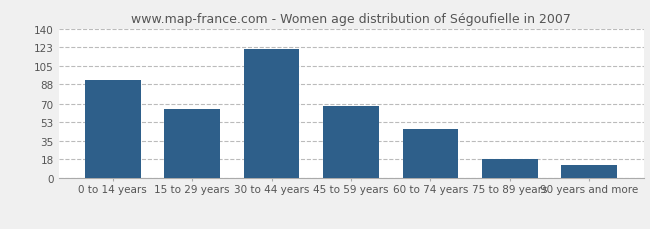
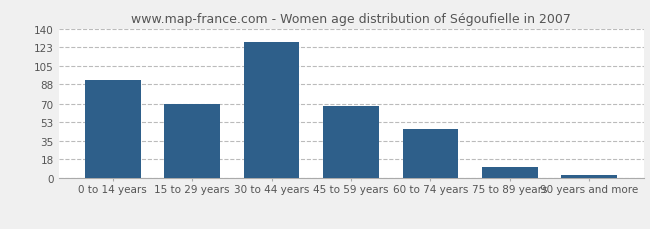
15 to 29 years: 65 -> 70
30 to 44 years: 121 -> 128
75 to 89 years: 18 -> 11
90 years and more: 13 -> 3
